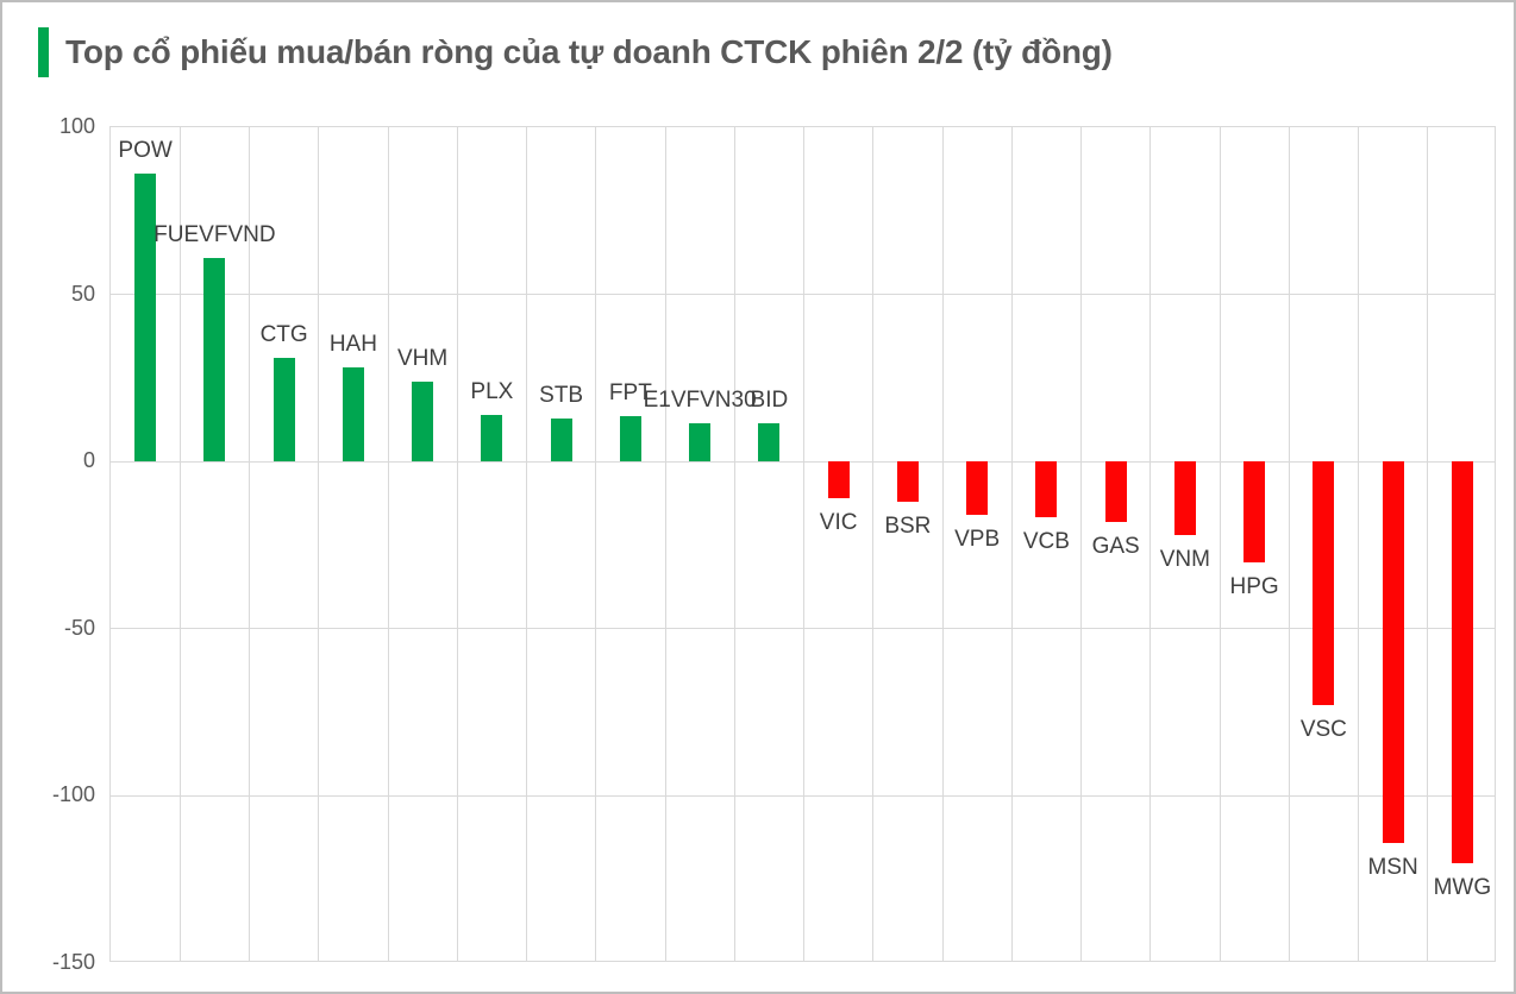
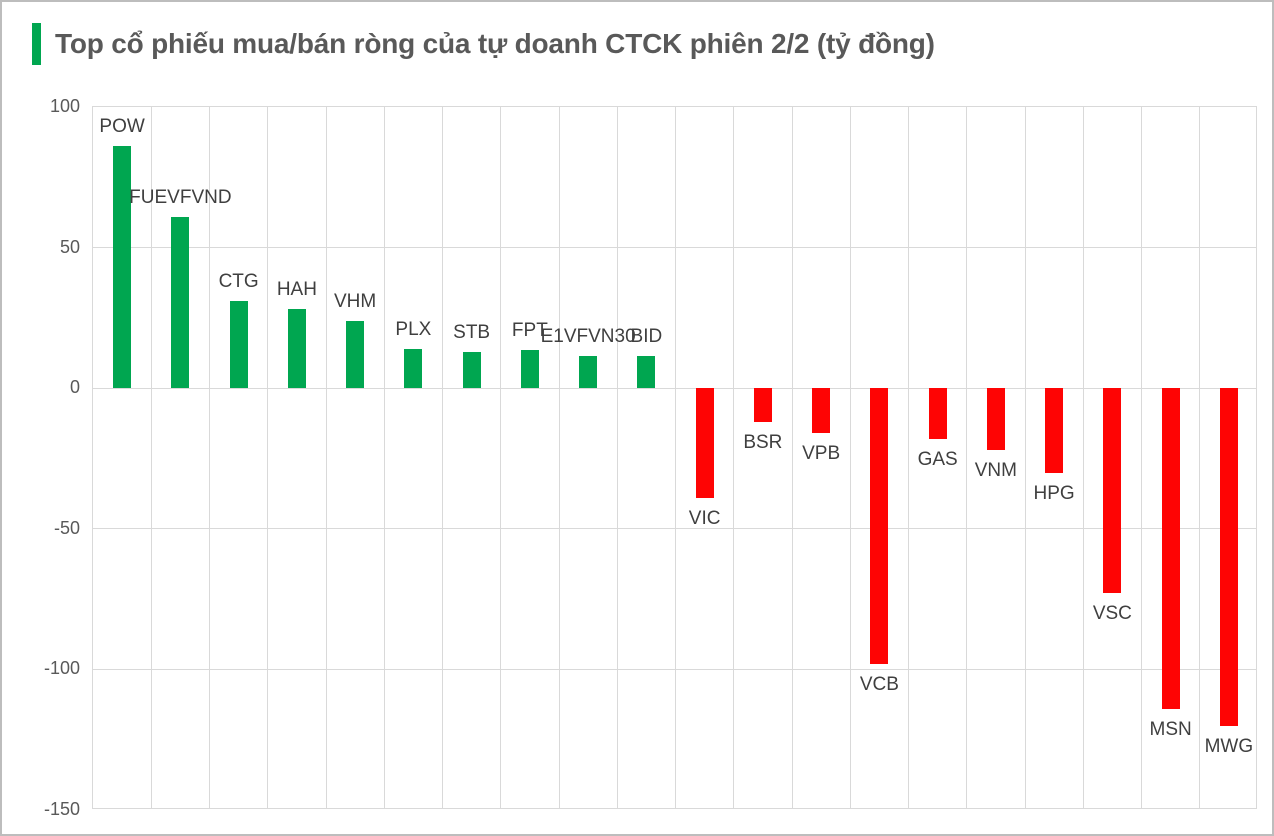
VIC: -11 -> -39
VCB: -16 -> -98
